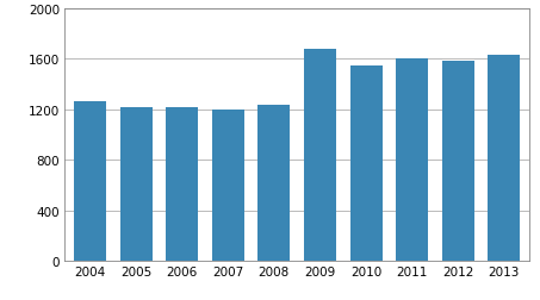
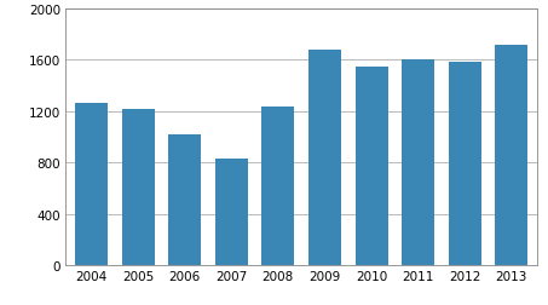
2006: 1220 -> 1020
2007: 1200 -> 830
2013: 1620 -> 1710
